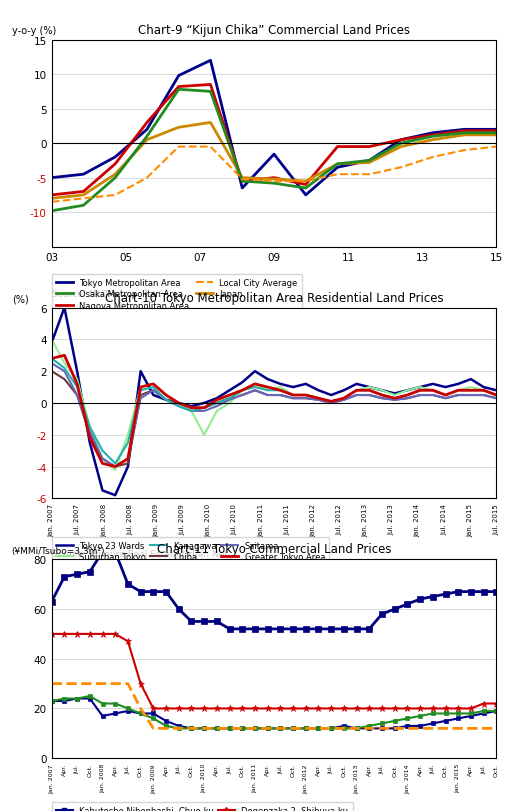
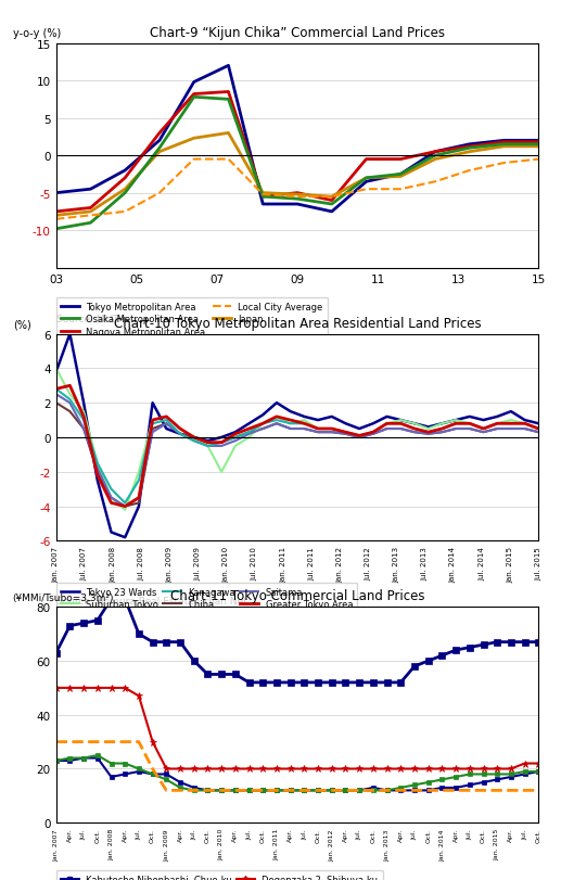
Chart-9 “Kijun Chika” Commercial Land Prices/Tokyo Metropolitan Area/09: -1.6 -> -6.5
